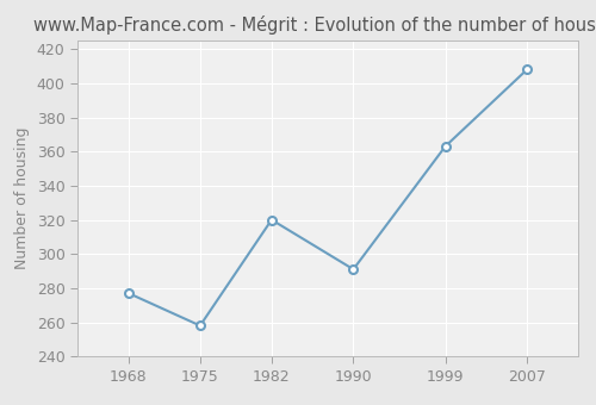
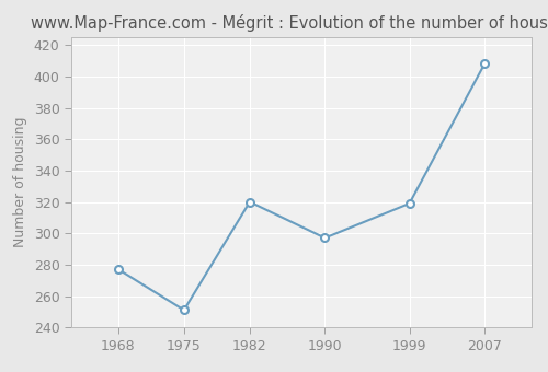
1975: 258 -> 251
1990: 291 -> 297
1999: 363 -> 319
